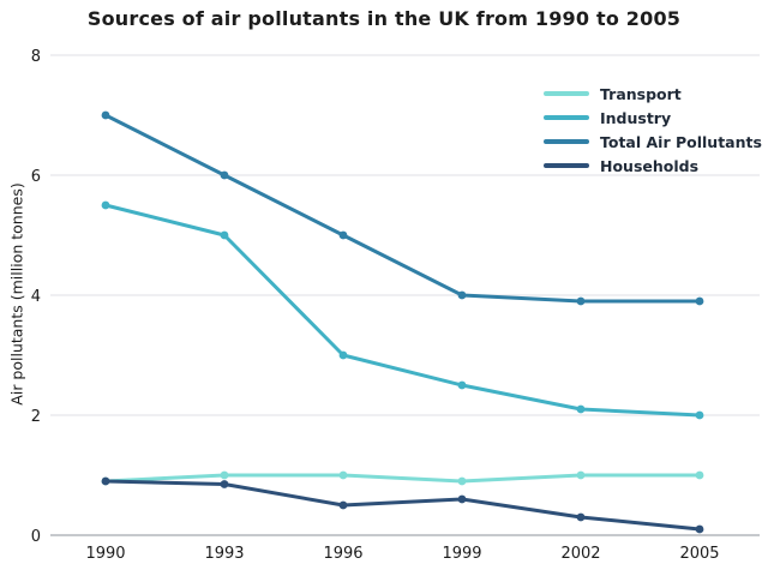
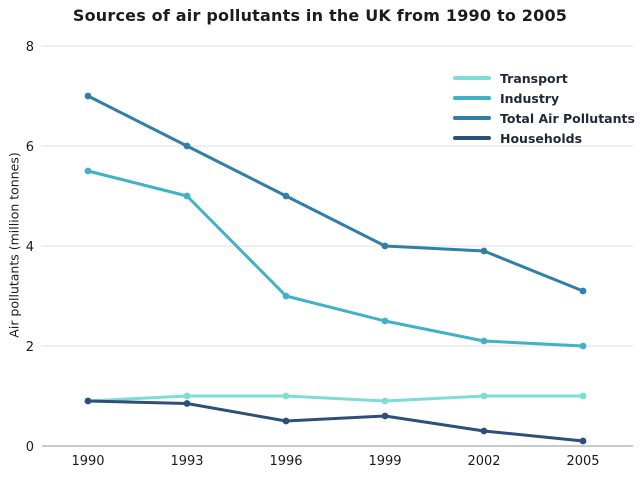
Total Air Pollutants/2005: 3.9 -> 3.1
